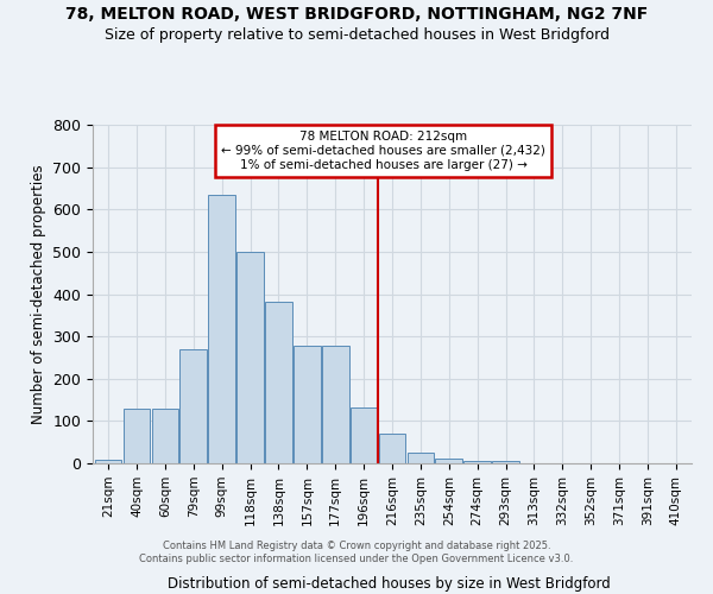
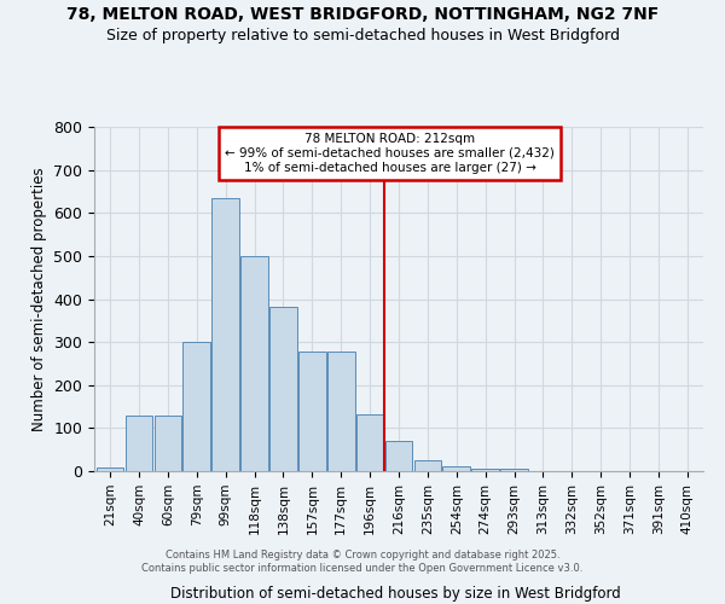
79sqm: 270 -> 300
